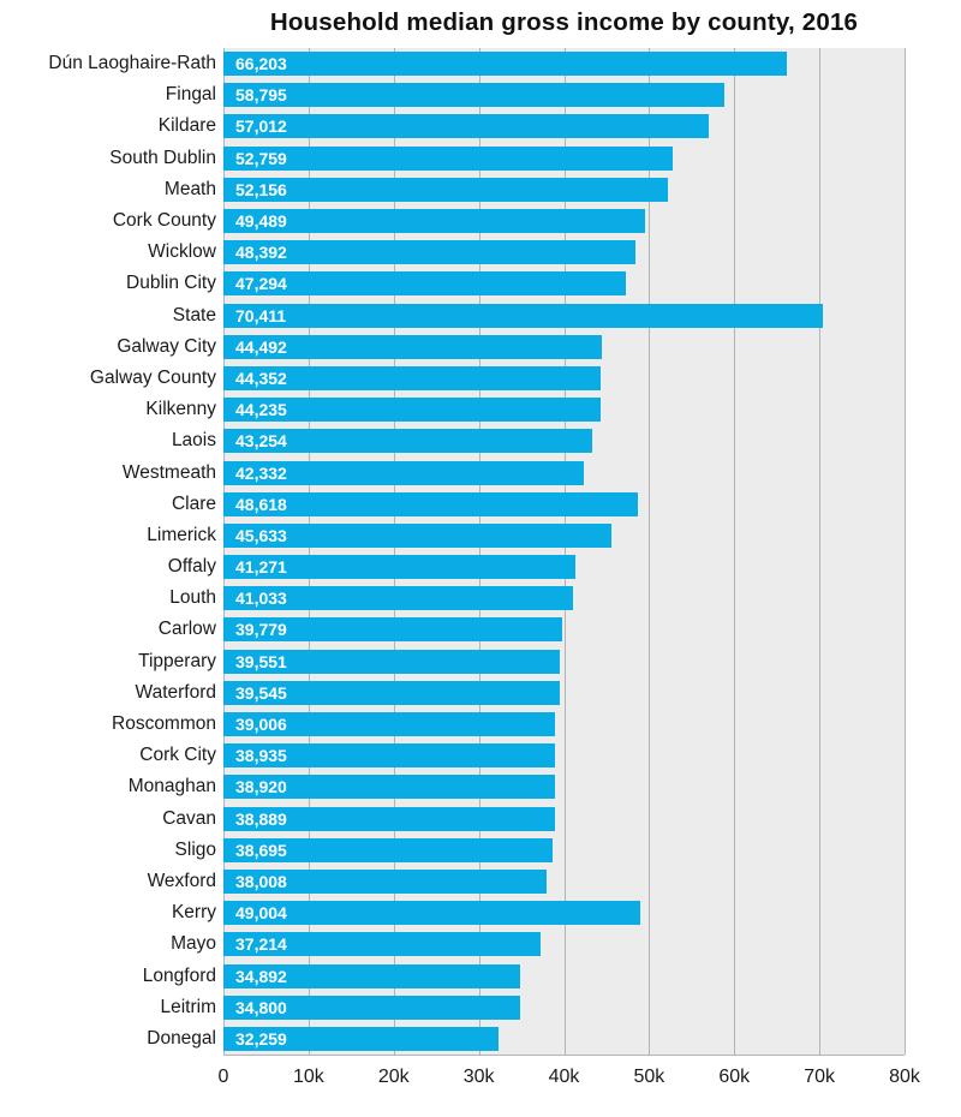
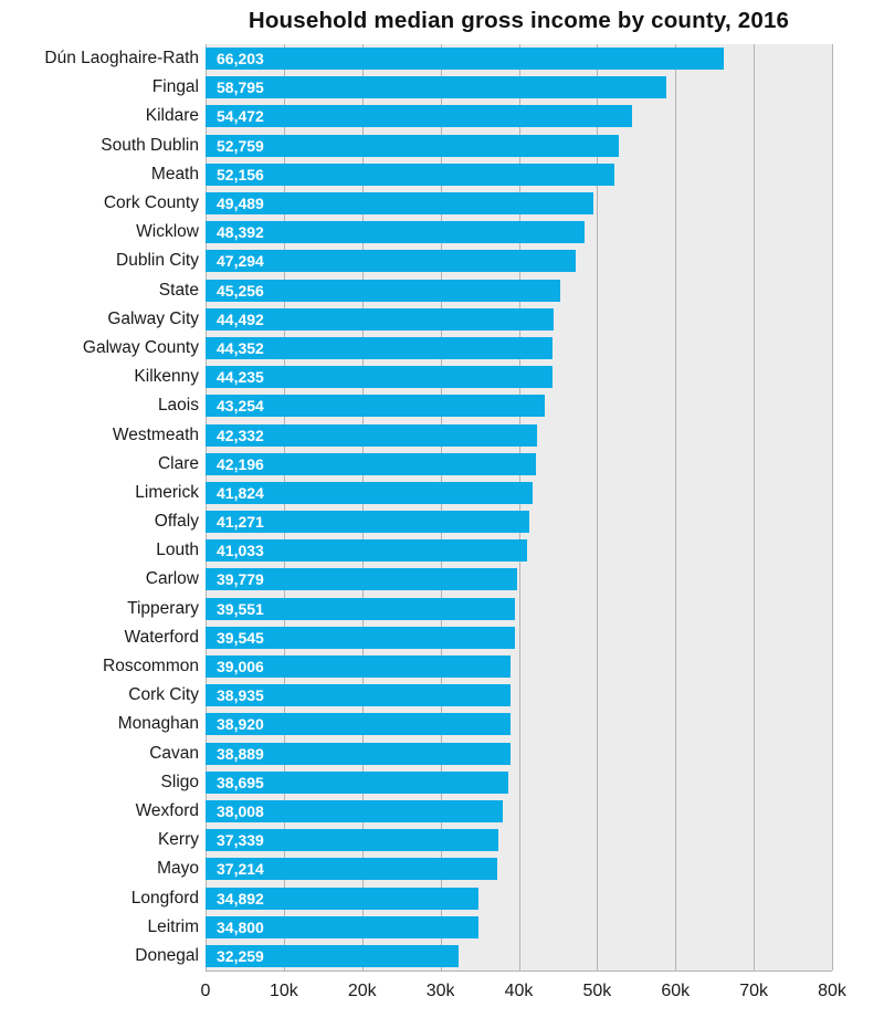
Kildare: 57,012 -> 54,472
State: 70,411 -> 45,256
Clare: 48,618 -> 42,196
Limerick: 45,633 -> 41,824
Kerry: 49,004 -> 37,339
